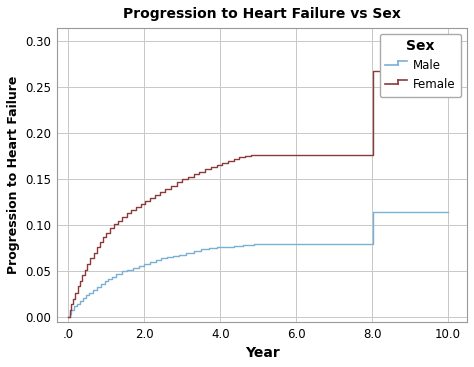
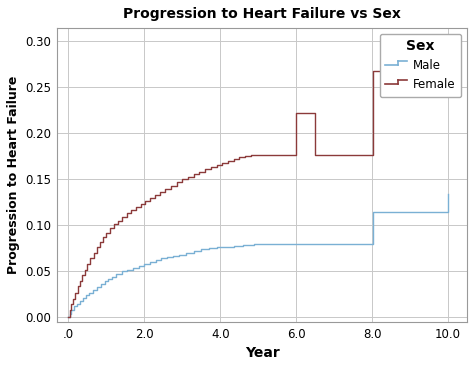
Female/6.0: 0.177 -> 0.222
Male/10.0: 0.115 -> 0.134
